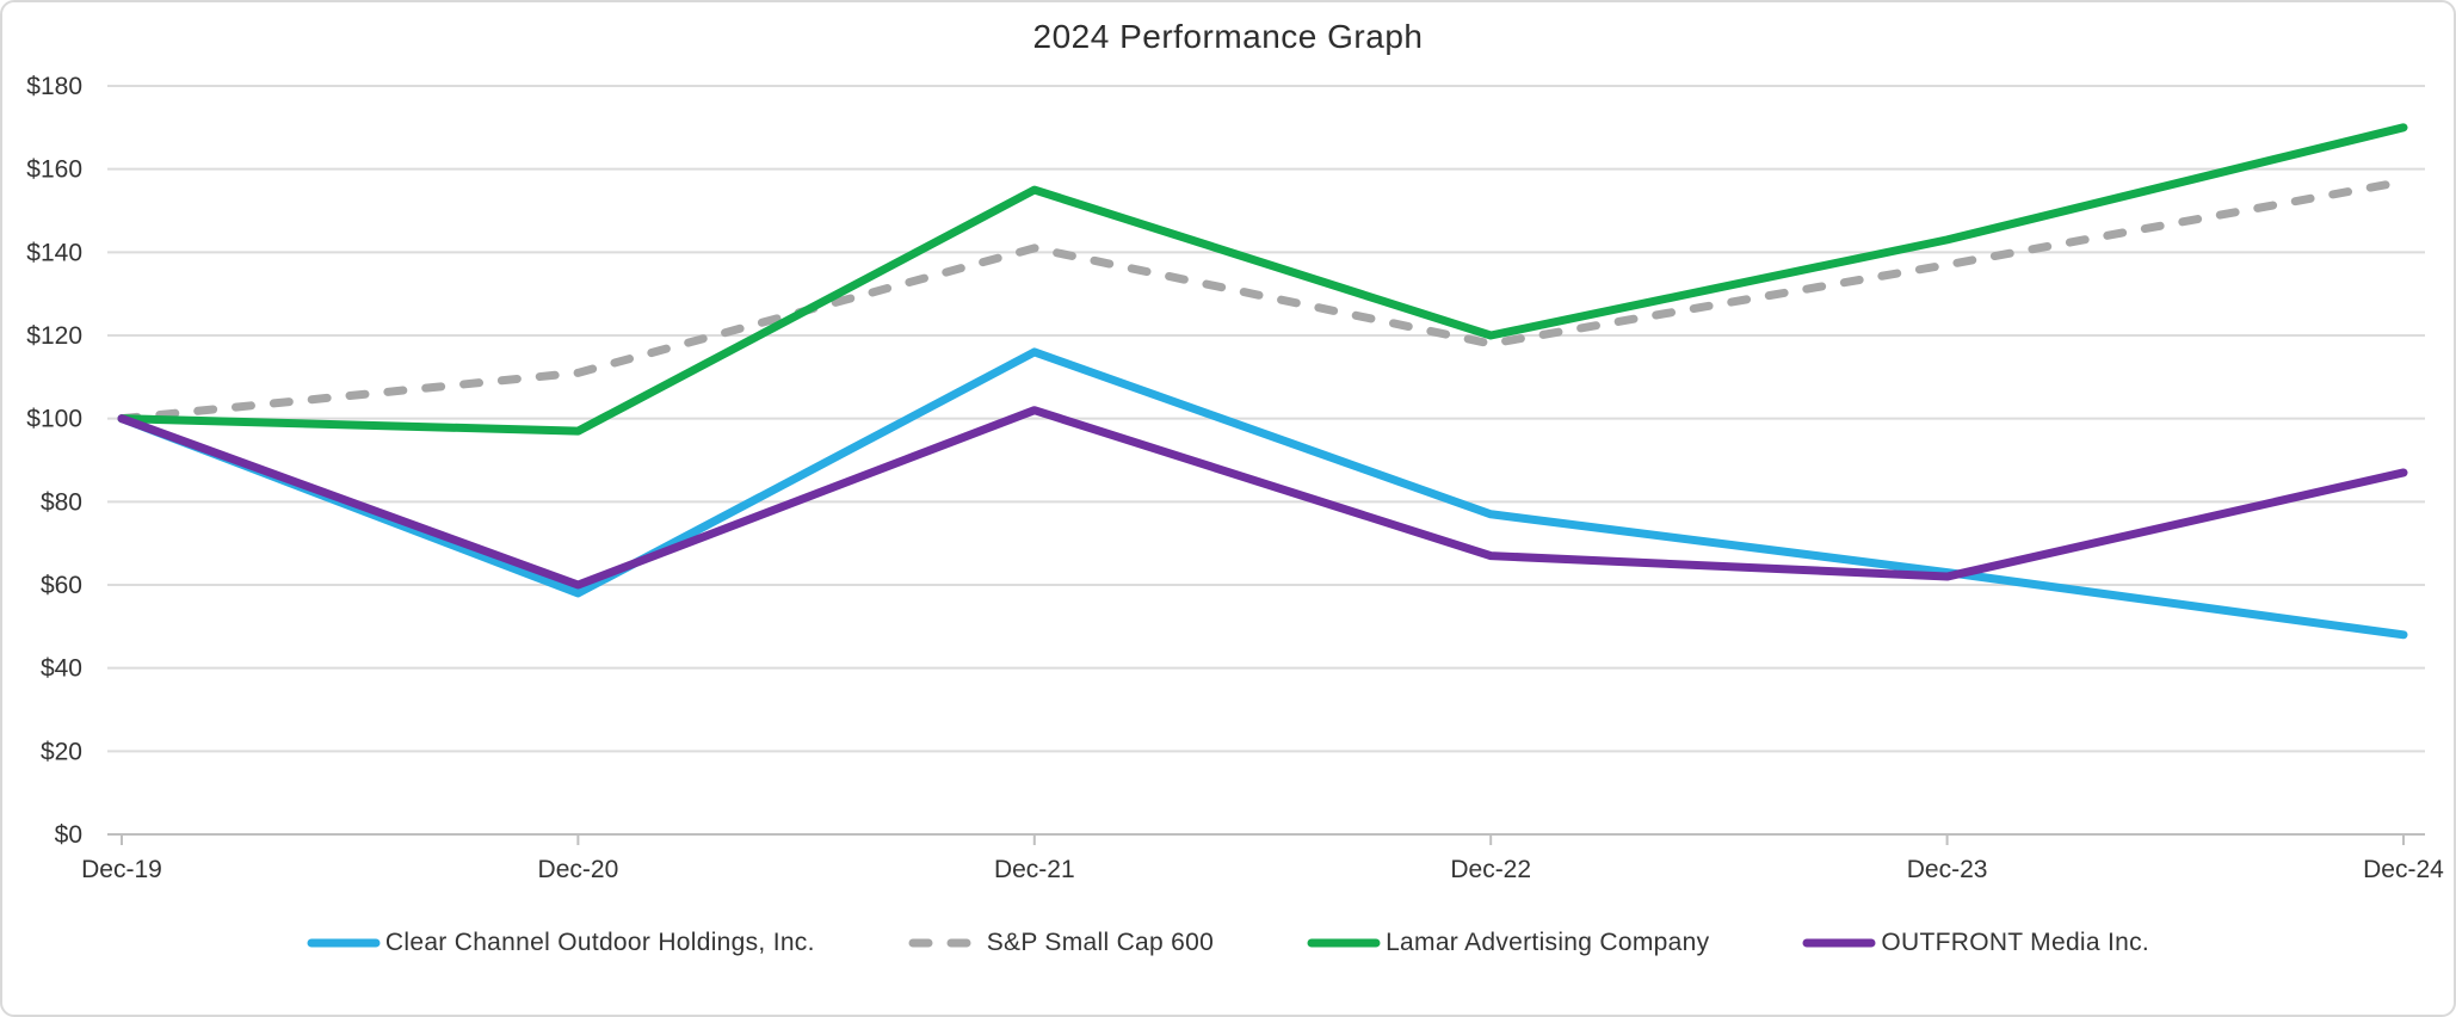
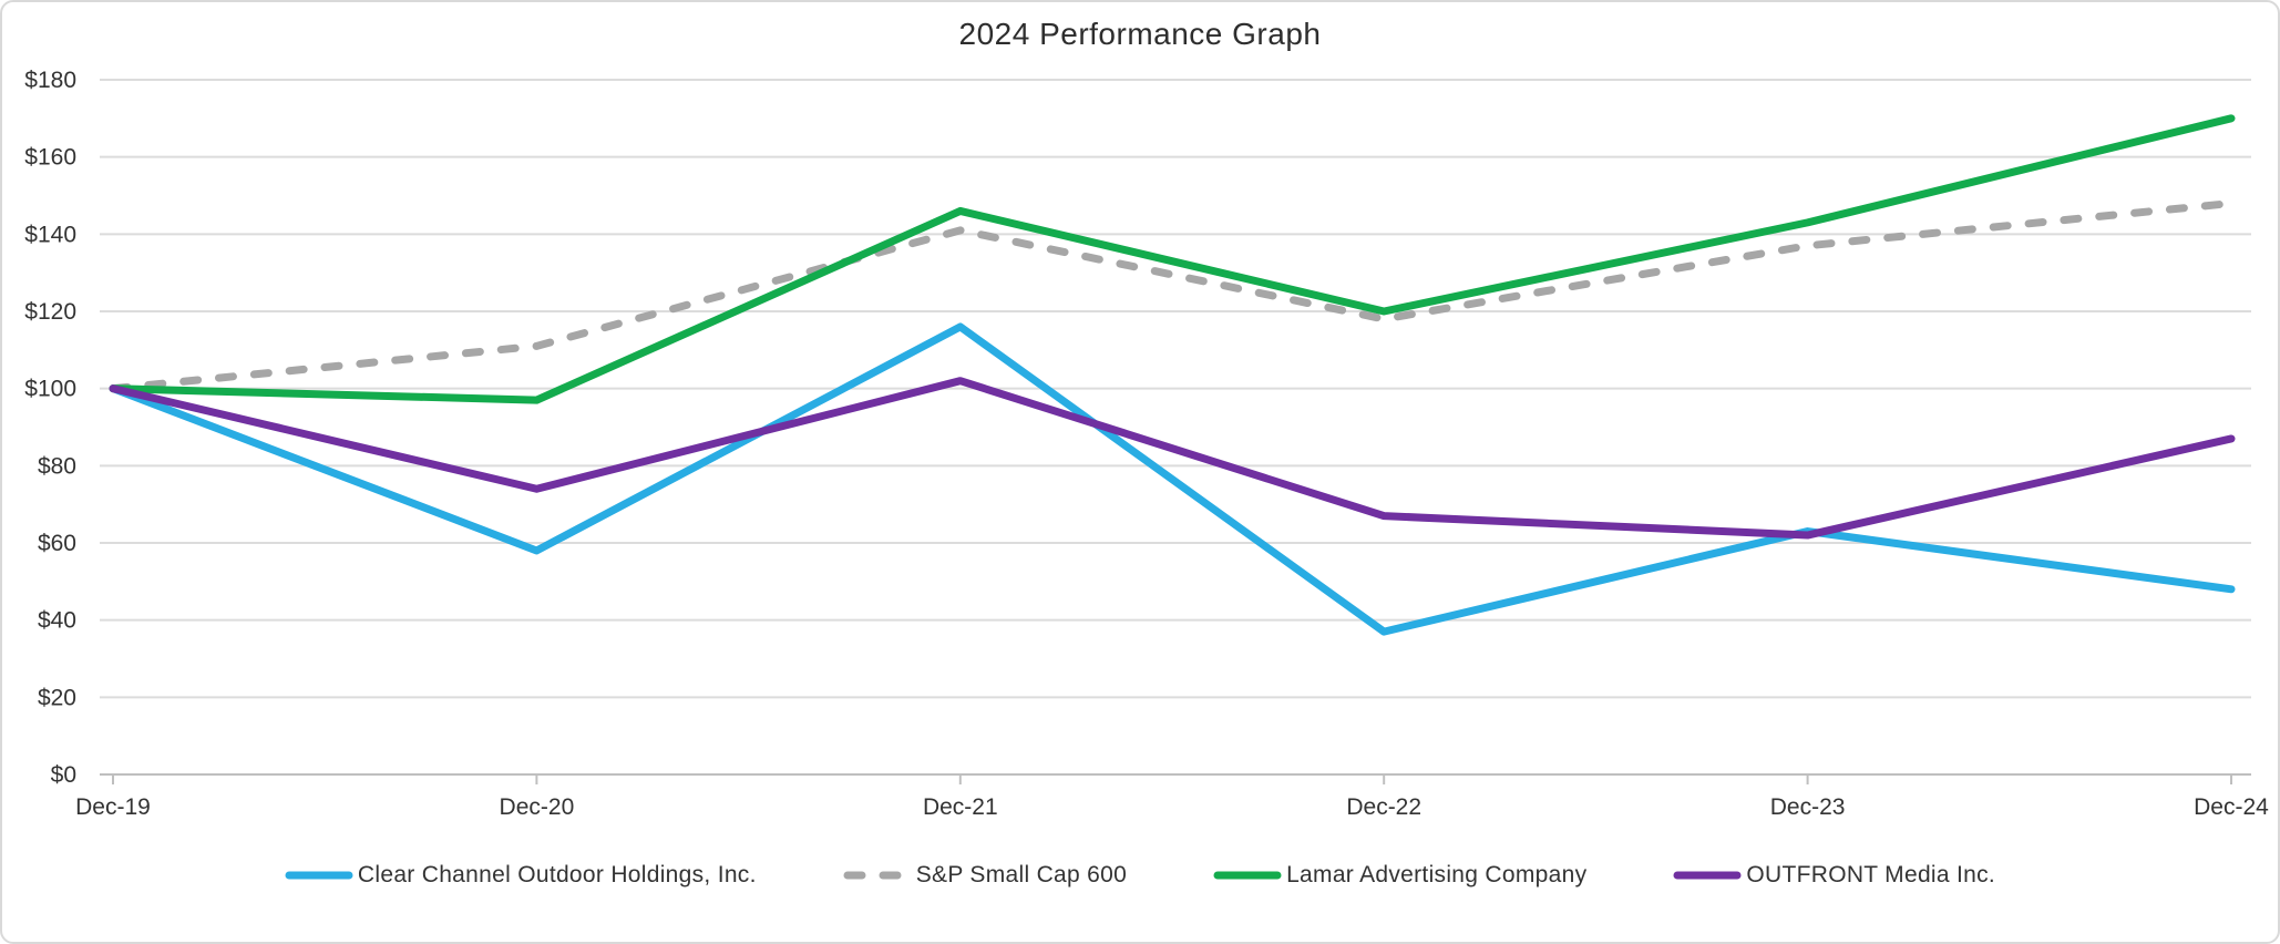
OUTFRONT Media Inc./Dec-20: $60 -> $74
Lamar Advertising Company/Dec-21: $155 -> $146
Clear Channel Outdoor Holdings, Inc./Dec-22: $77 -> $37
S&P Small Cap 600/Dec-24: $157 -> $148
